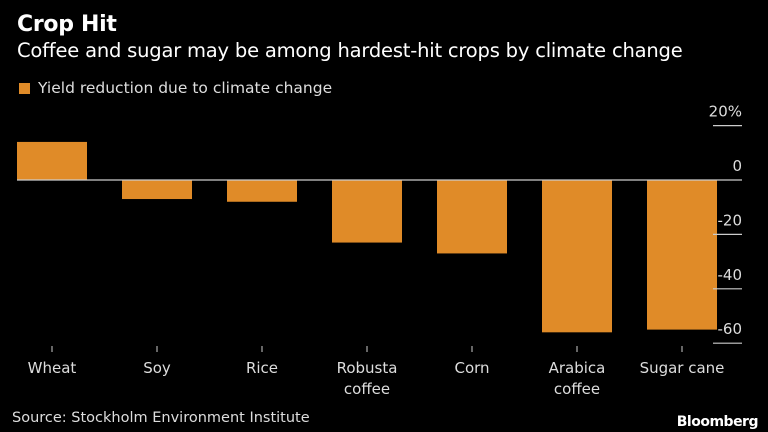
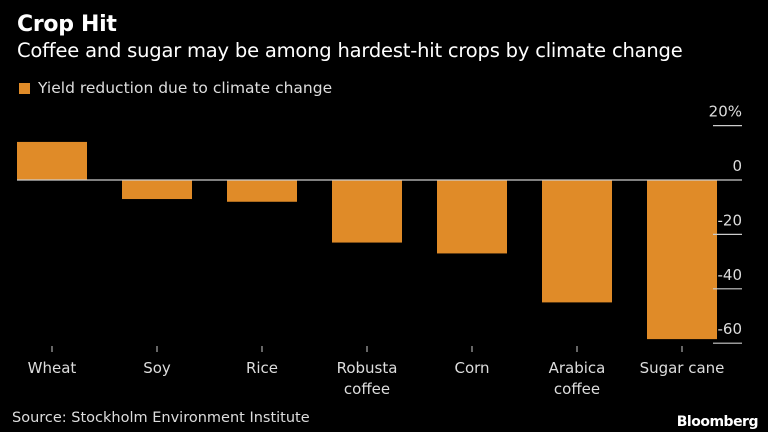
Arabica coffee: -56% -> -45%
Sugar cane: -55% -> -58%
